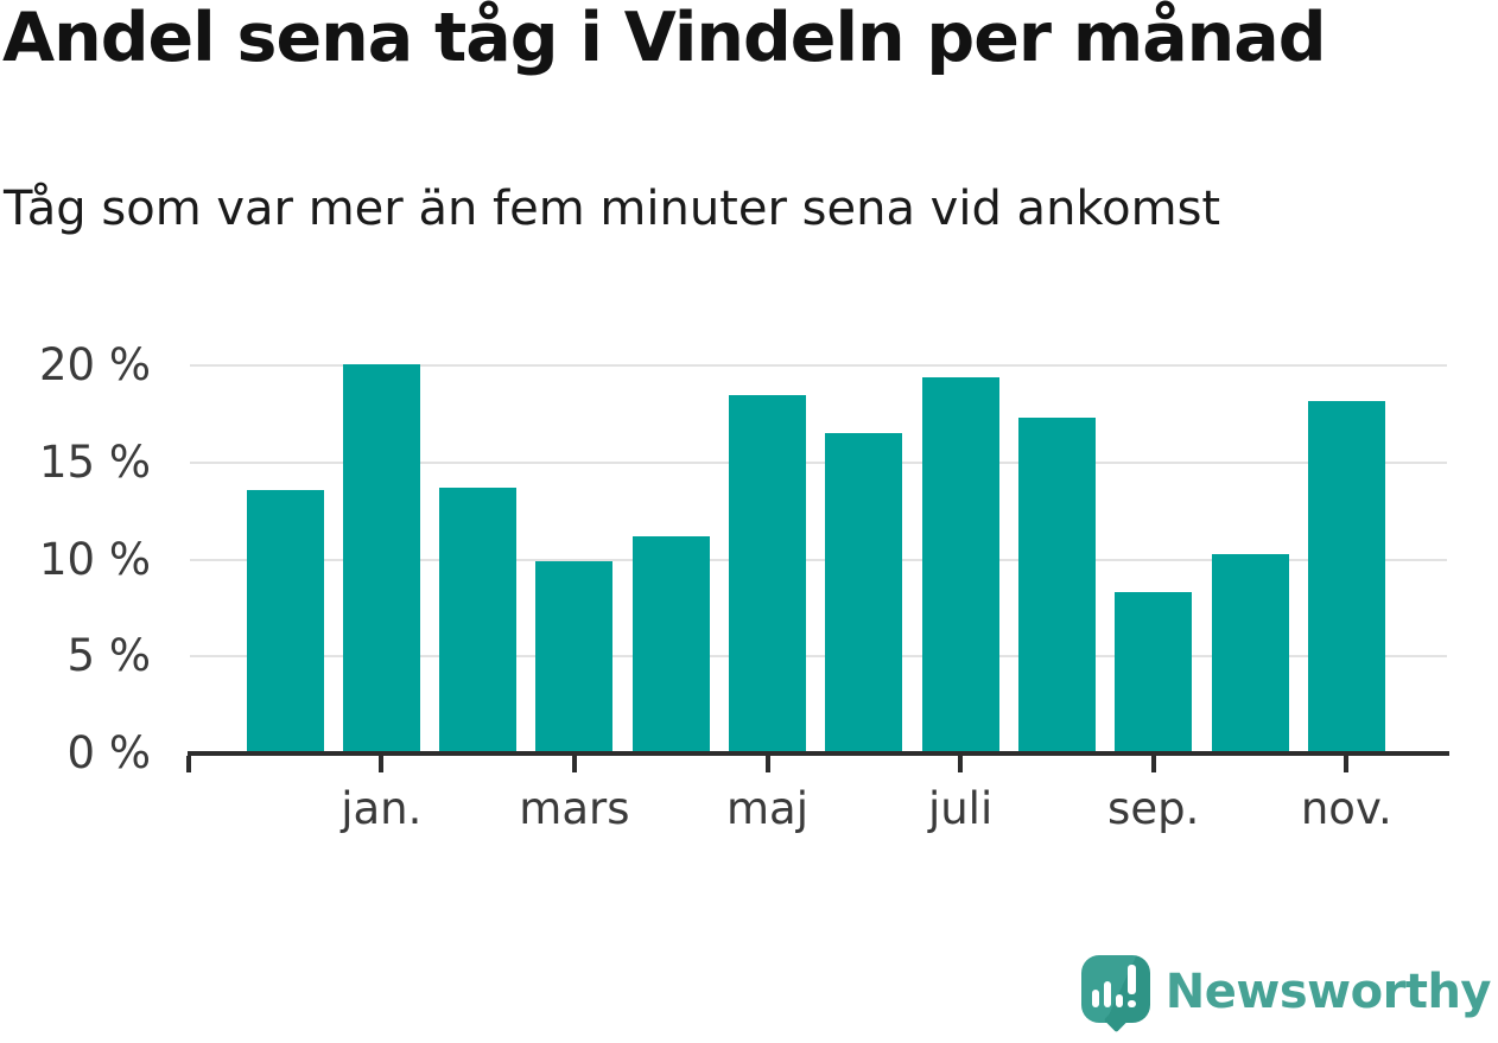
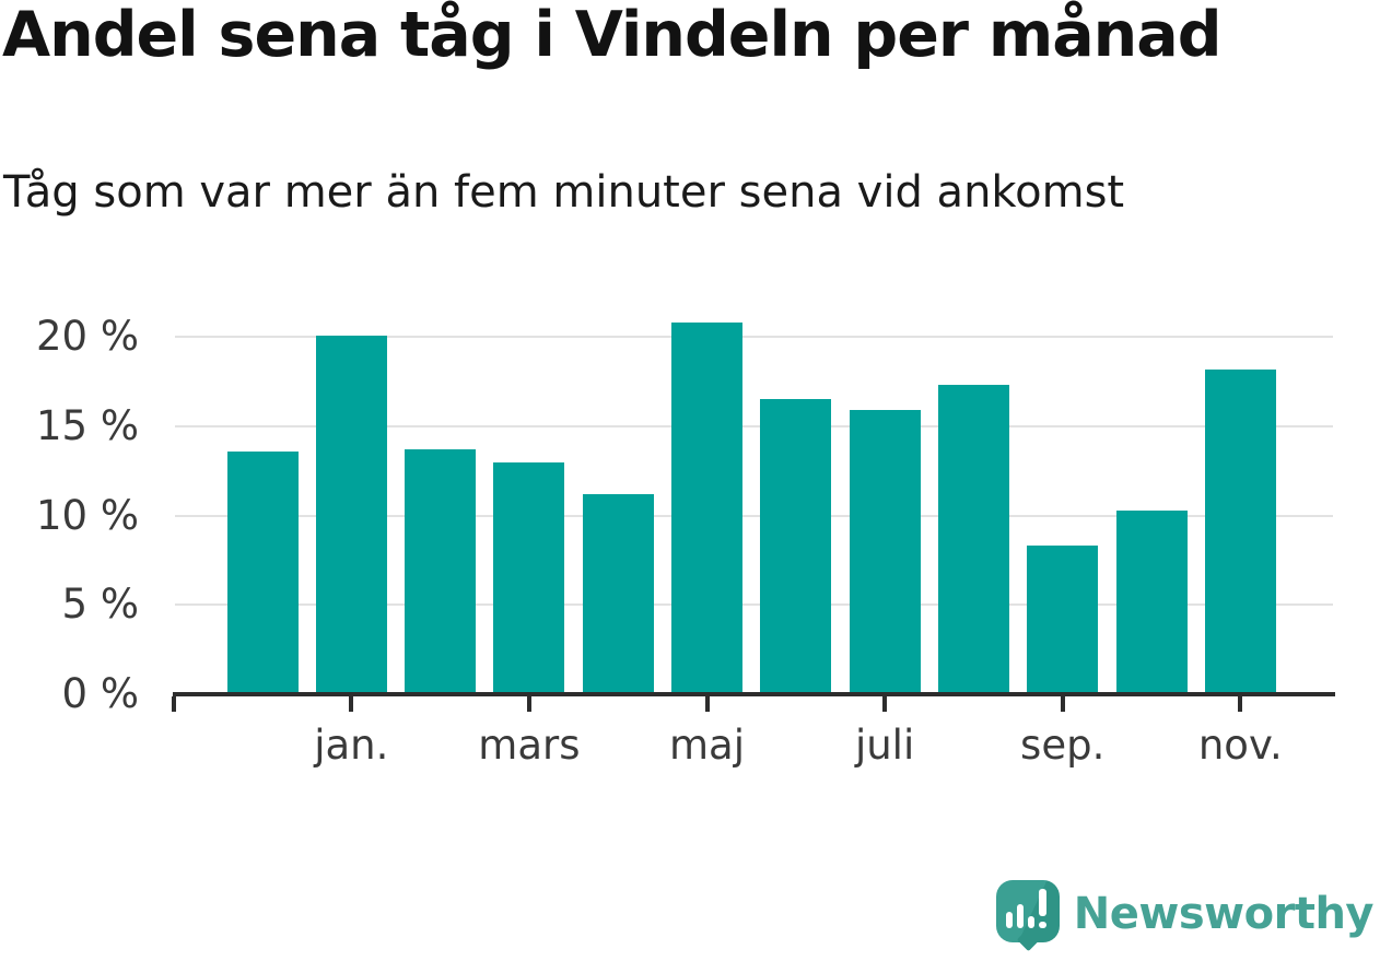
mars: 9.9% -> 13.0%
maj: 18.5% -> 20.8%
juli: 19.4% -> 15.9%
